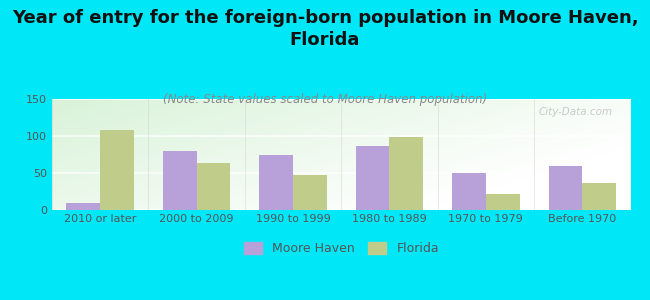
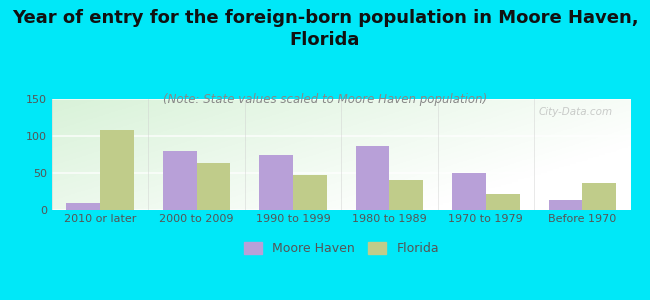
Florida/1980 to 1989: 98 -> 40
Moore Haven/Before 1970: 60 -> 14
